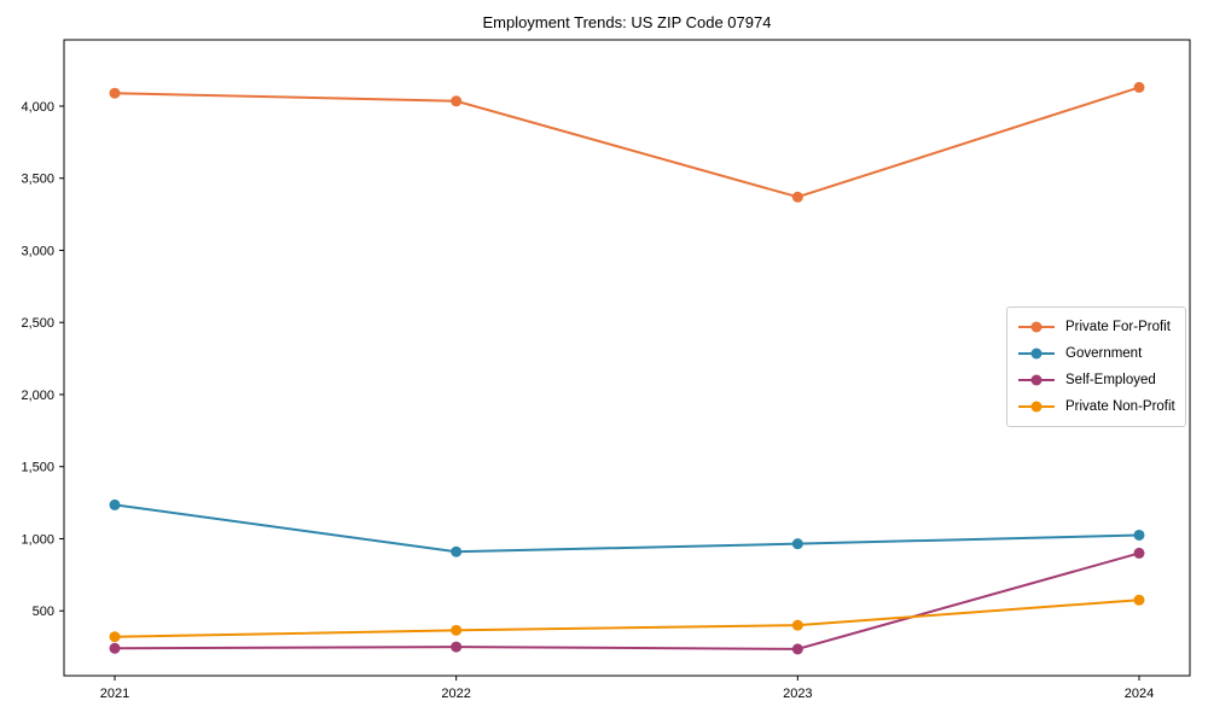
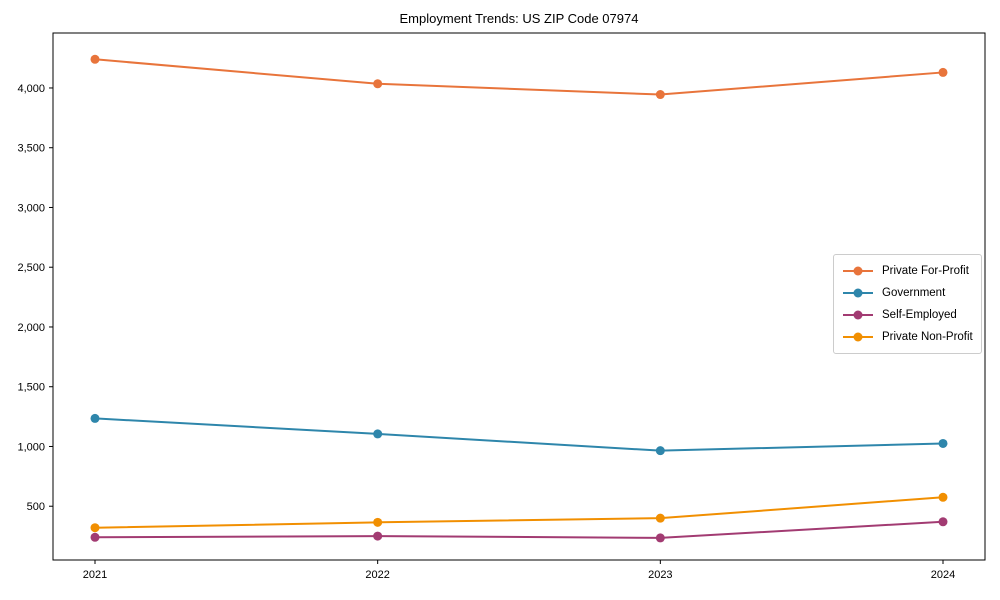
Private For-Profit/2021: 4090 -> 4240
Government/2022: 910 -> 1100
Private For-Profit/2023: 3370 -> 3940
Self-Employed/2024: 900 -> 370
